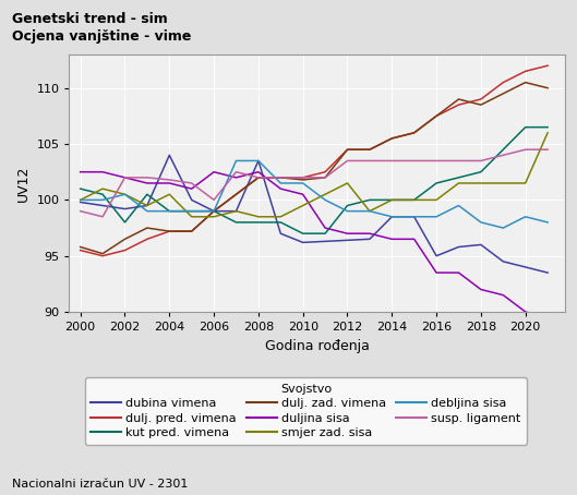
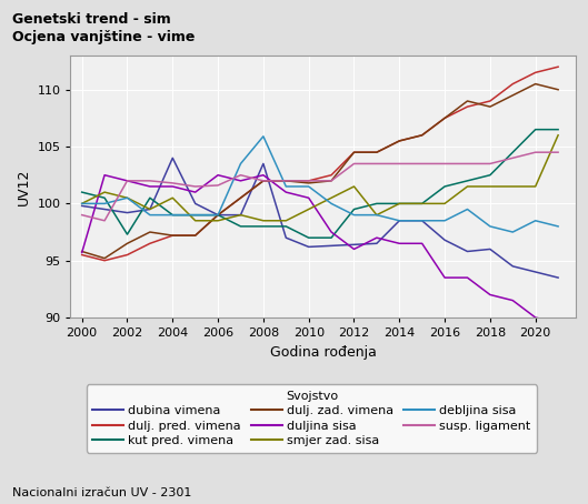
duljina sisa/2000: 102.5 -> 95.7
kut pred. vimena/2002: 98.0 -> 97.3
susp. ligament/2006: 100.0 -> 101.6
debljina sisa/2008: 103.5 -> 105.9
duljina sisa/2012: 97.0 -> 96.0
dubina vimena/2016: 95.0 -> 96.8
